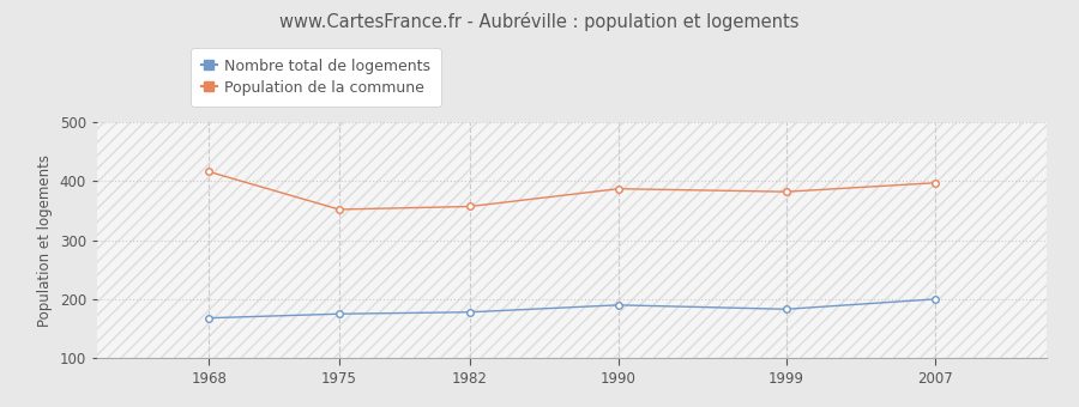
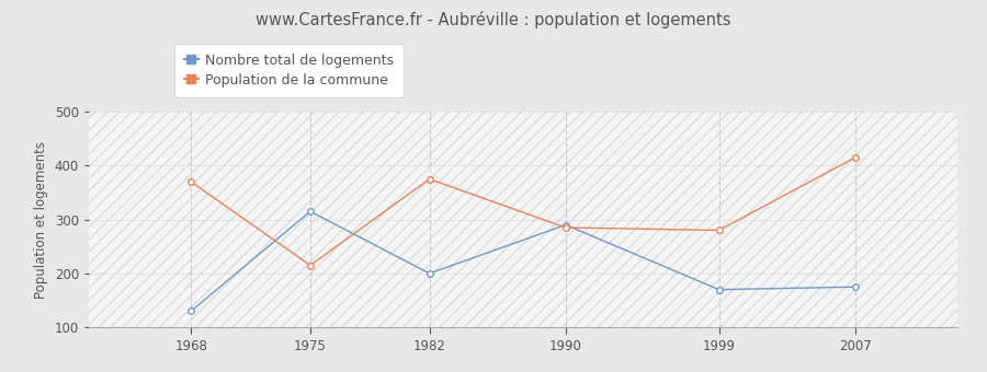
Nombre total de logements/1968: 168 -> 130
Population de la commune/1968: 416 -> 370
Nombre total de logements/1975: 175 -> 315
Population de la commune/1975: 352 -> 215
Nombre total de logements/1982: 178 -> 200
Population de la commune/1982: 357 -> 375
Nombre total de logements/1990: 190 -> 290
Population de la commune/1990: 387 -> 285
Nombre total de logements/1999: 183 -> 170
Population de la commune/1999: 382 -> 280
Nombre total de logements/2007: 200 -> 175
Population de la commune/2007: 397 -> 415
